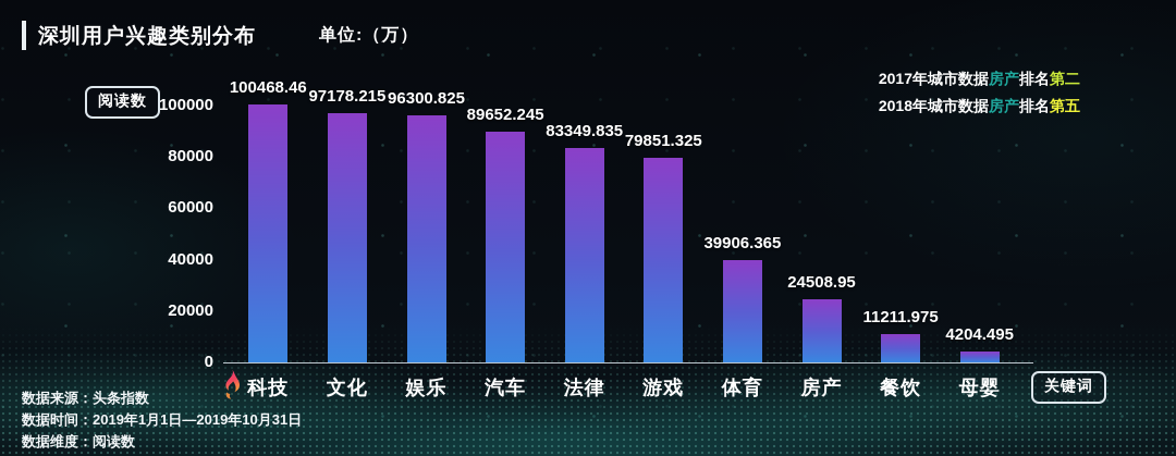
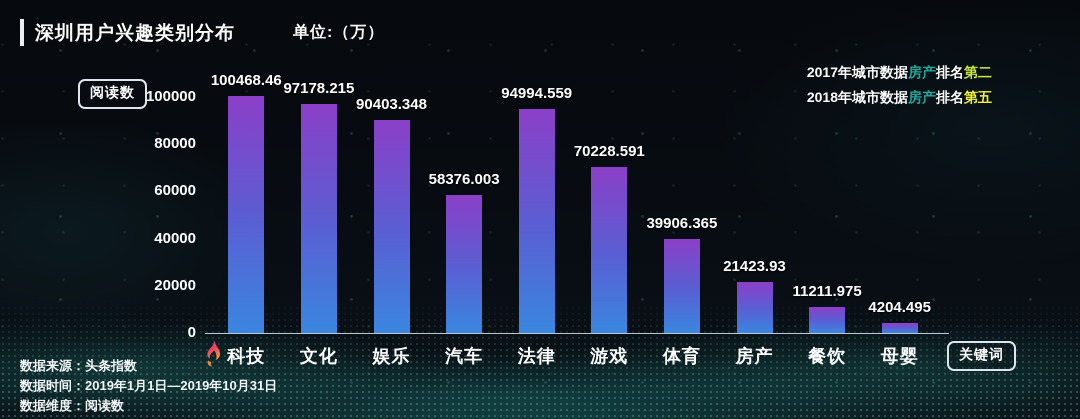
娱乐: 96300.825 -> 90403.348
汽车: 89652.245 -> 58376.003
法律: 83349.835 -> 94994.559
游戏: 79851.325 -> 70228.591
房产: 24508.95 -> 21423.93
